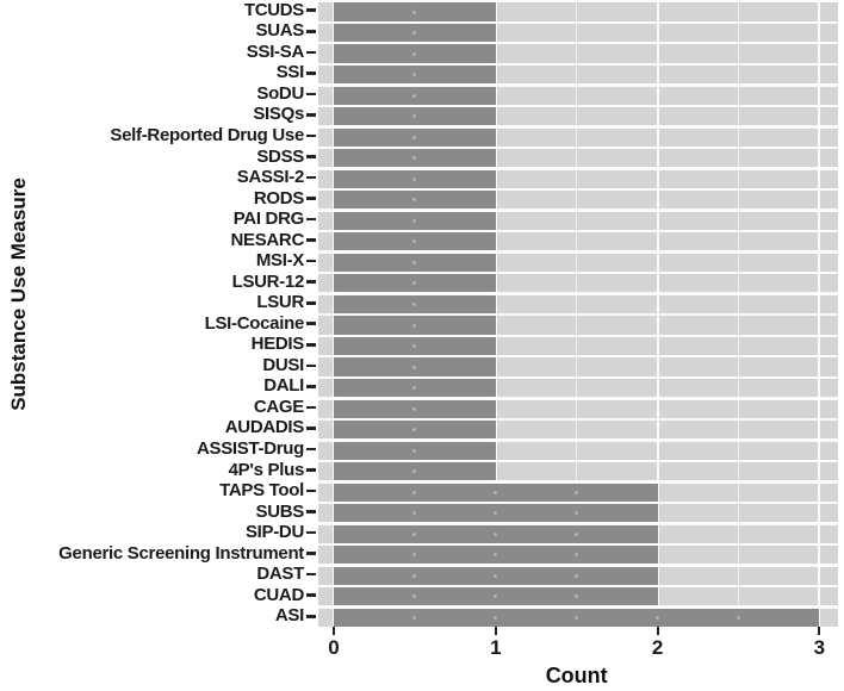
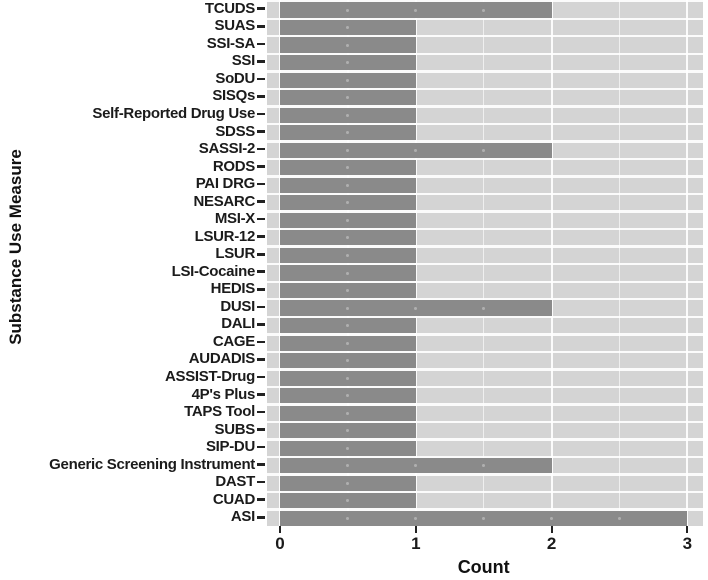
TCUDS: 1 -> 2
SASSI-2: 1 -> 2
DUSI: 1 -> 2
TAPS Tool: 2 -> 1
SUBS: 2 -> 1
SIP-DU: 2 -> 1
DAST: 2 -> 1
CUAD: 2 -> 1
